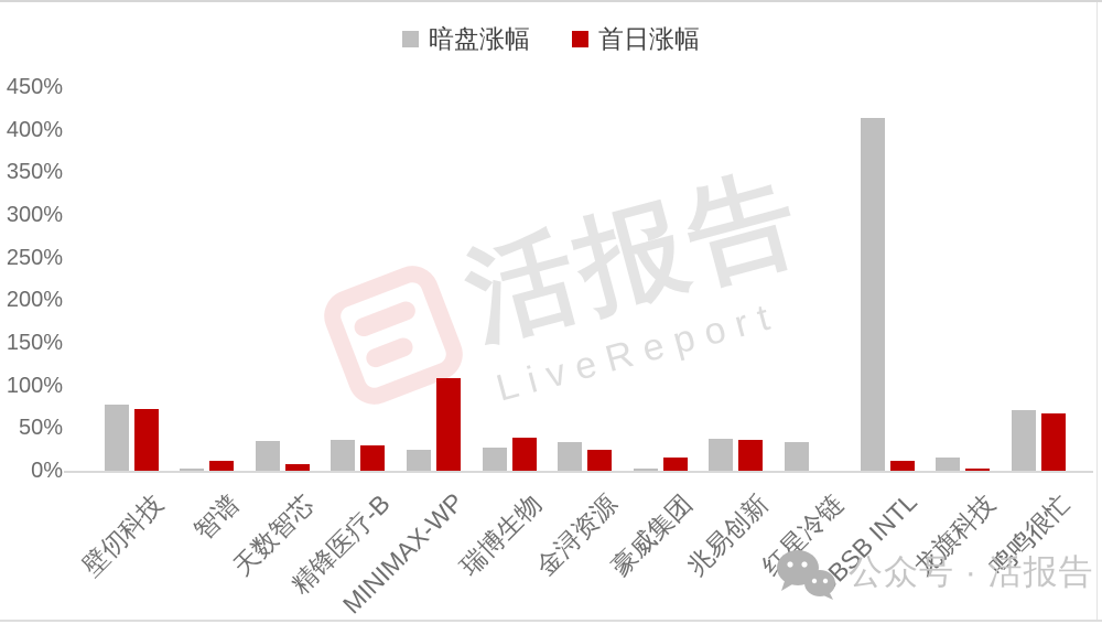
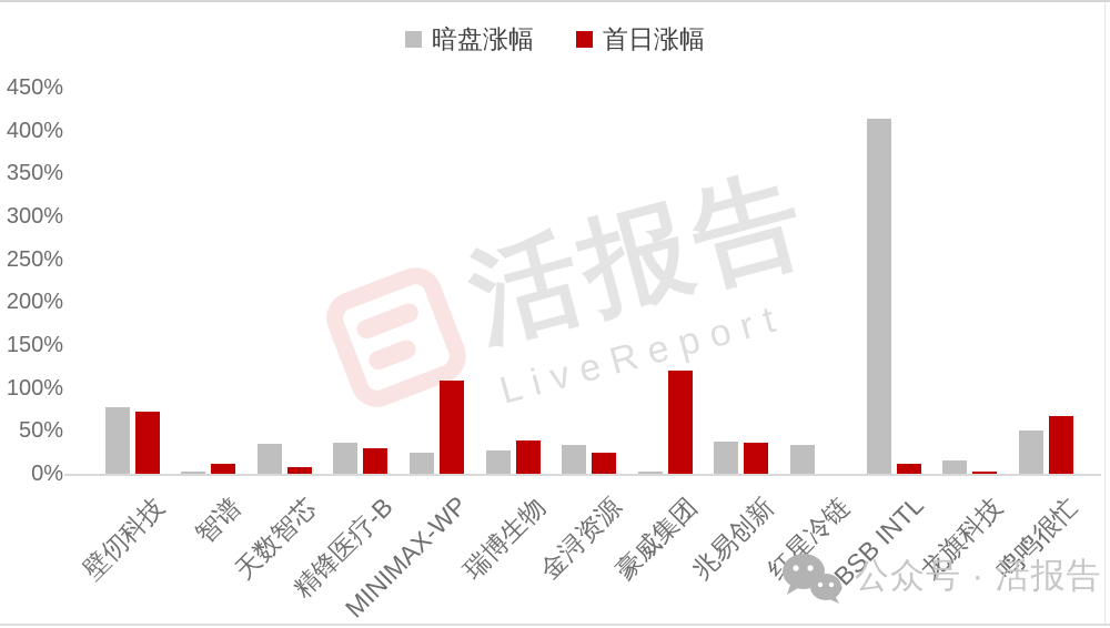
首日涨幅/豪威集团: 20% -> 120%
暗盘涨幅/鸣鸣很忙: 70% -> 50%
